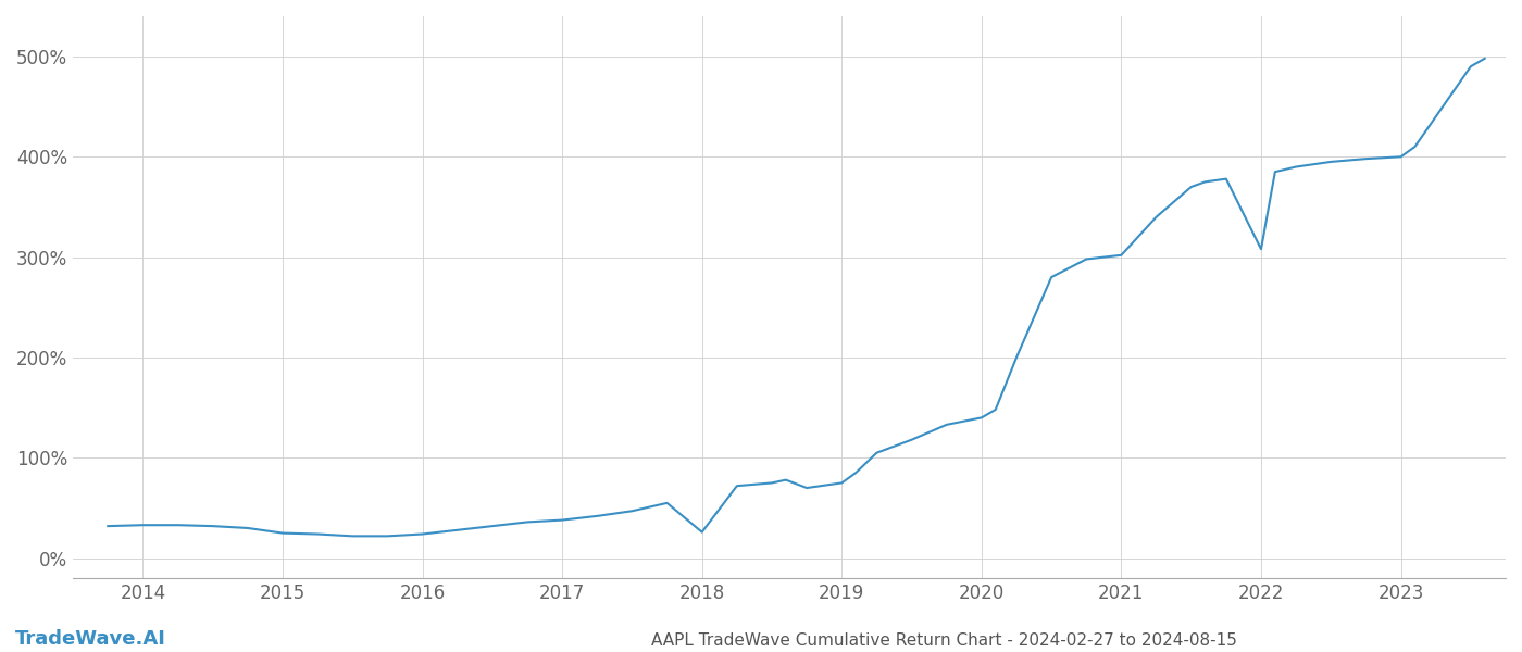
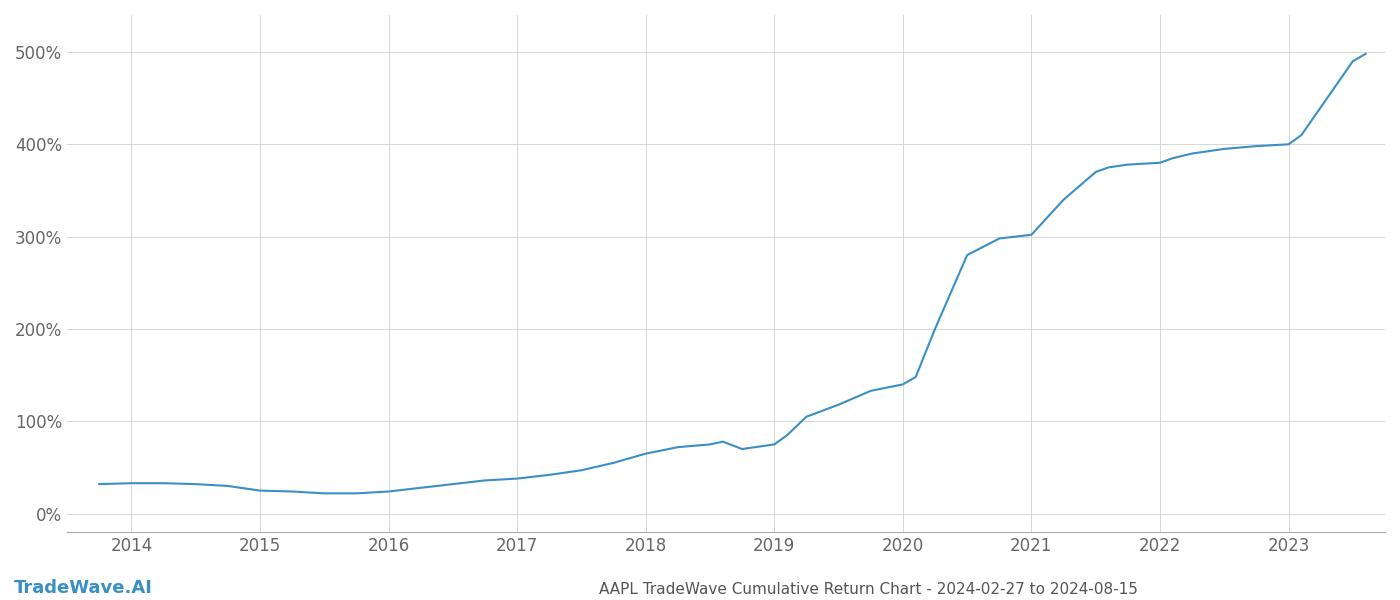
2018: 26% -> 65%
2022: 308% -> 380%
